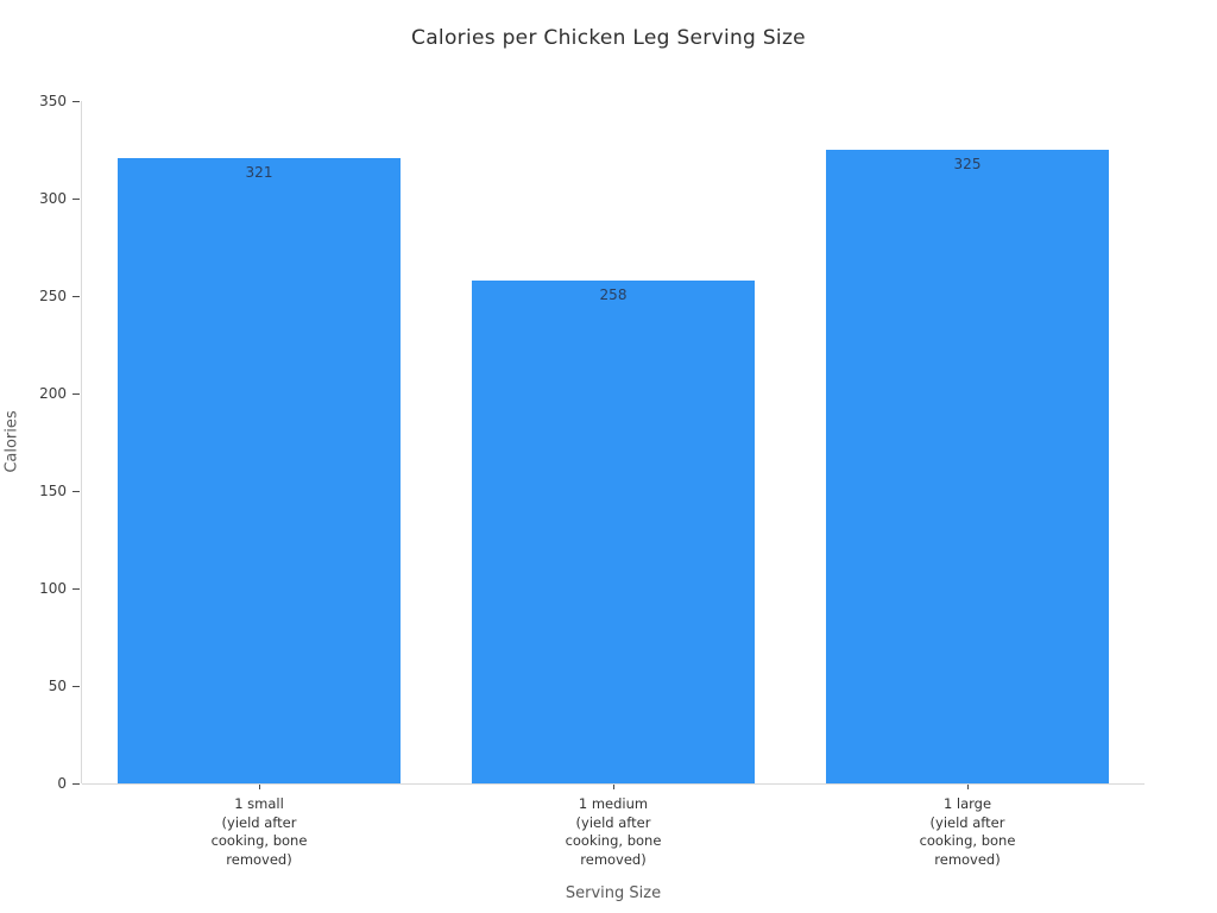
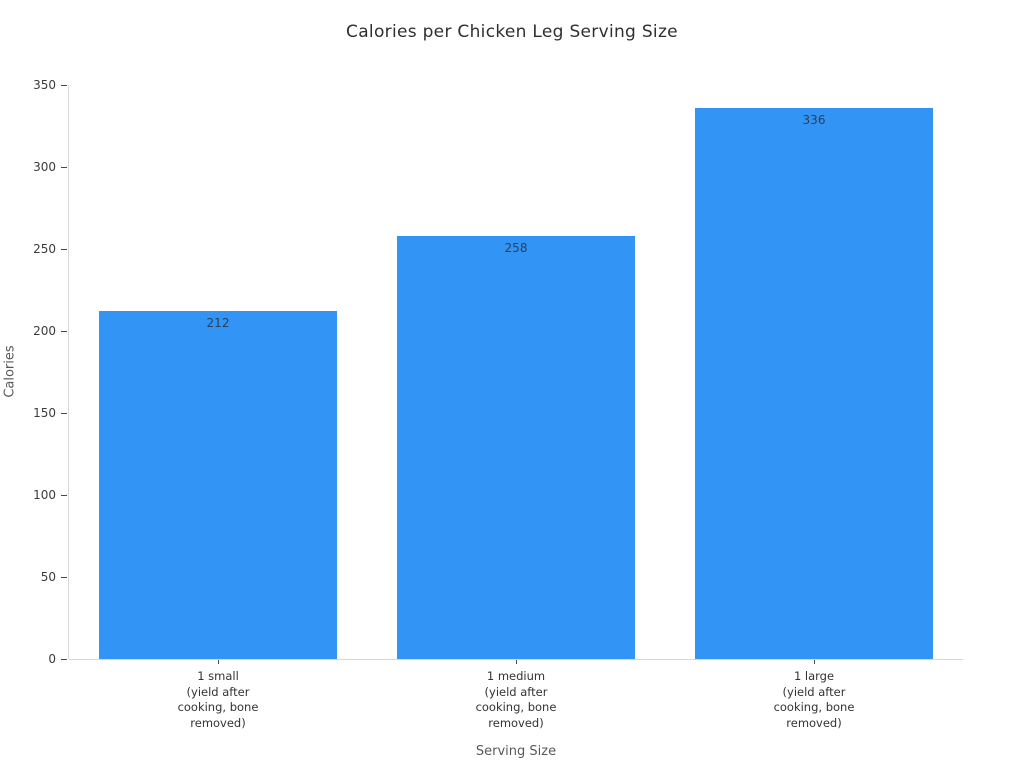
1 small (yield after cooking, bone removed): 321 -> 212
1 large (yield after cooking, bone removed): 325 -> 336
